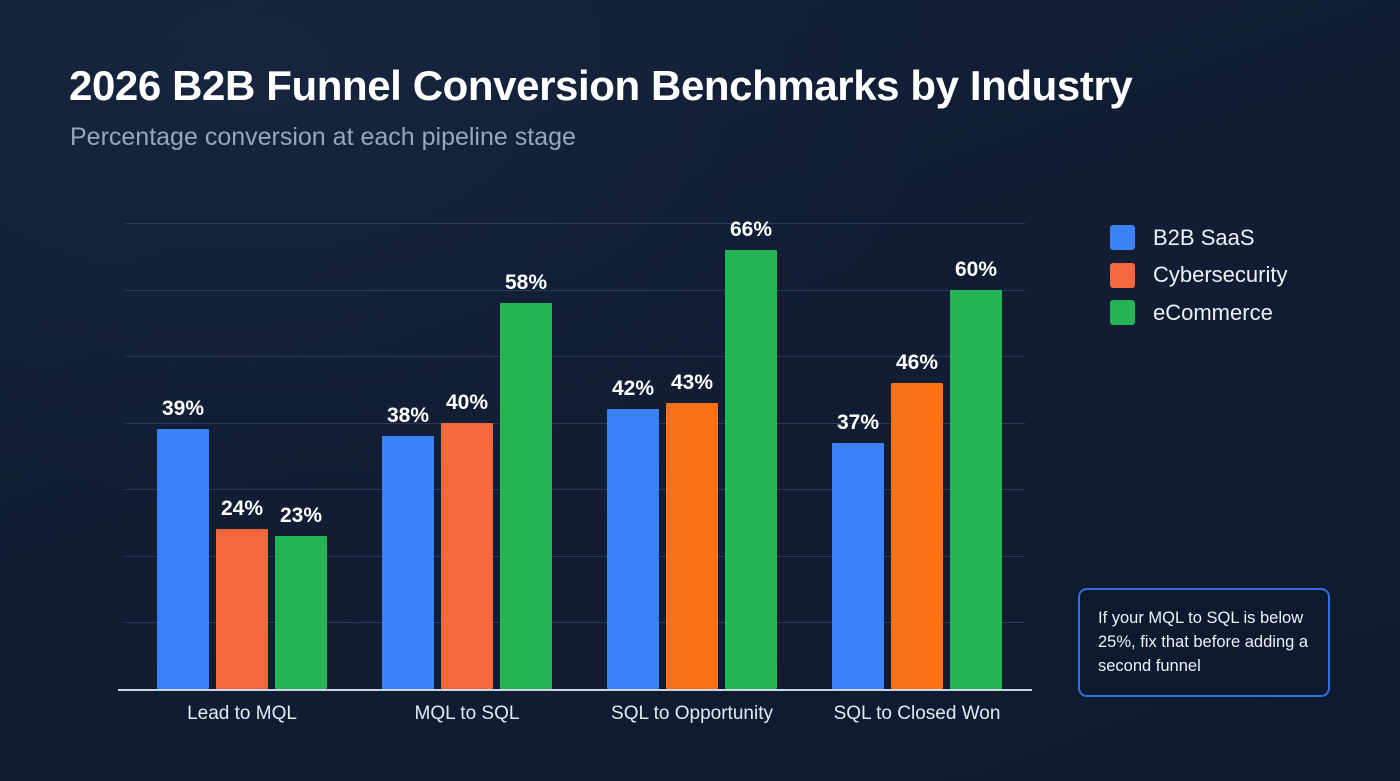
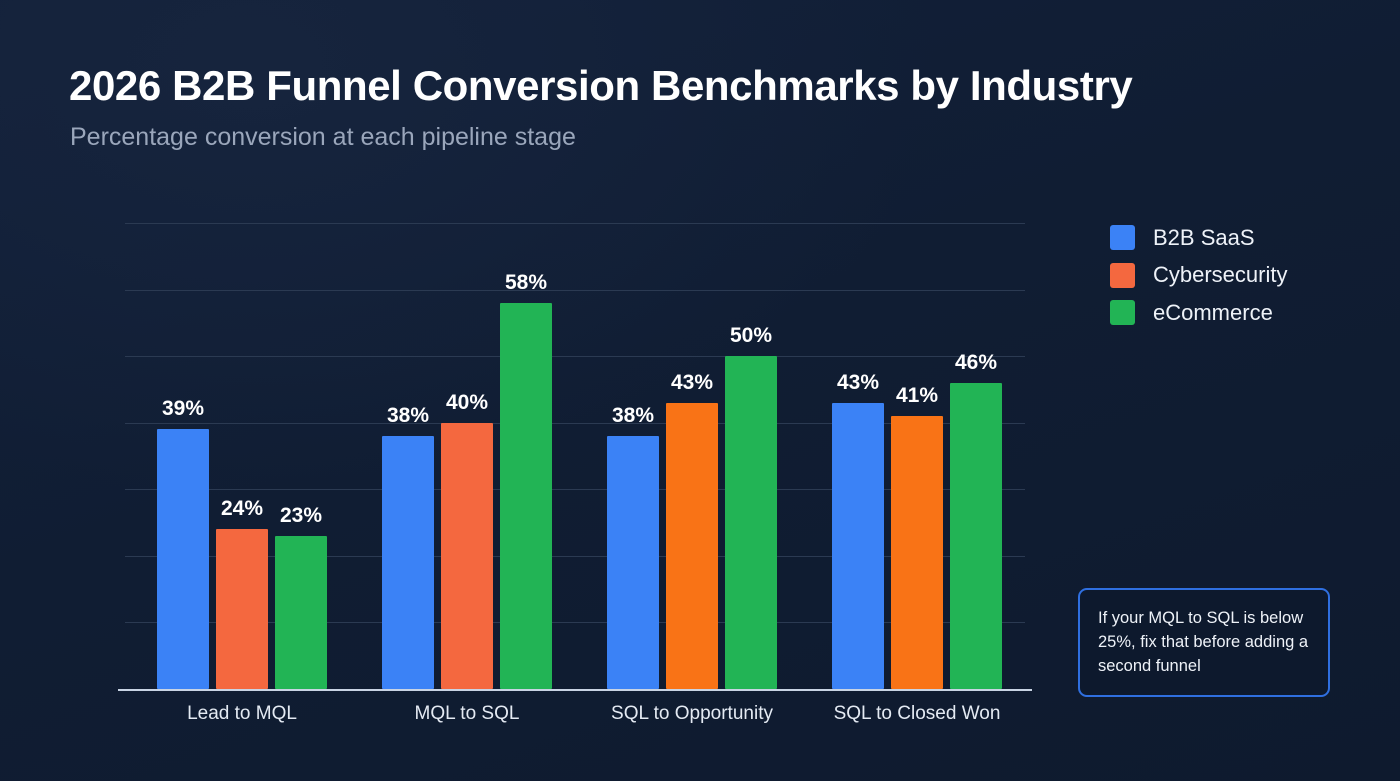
B2B SaaS/SQL to Opportunity: 42% -> 38%
eCommerce/SQL to Opportunity: 66% -> 50%
B2B SaaS/SQL to Closed Won: 37% -> 43%
Cybersecurity/SQL to Closed Won: 46% -> 41%
eCommerce/SQL to Closed Won: 60% -> 46%
